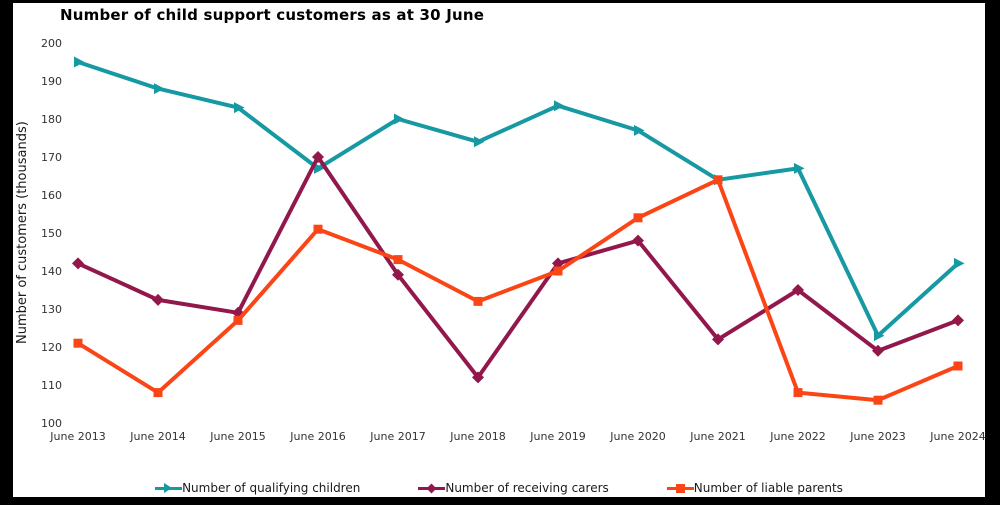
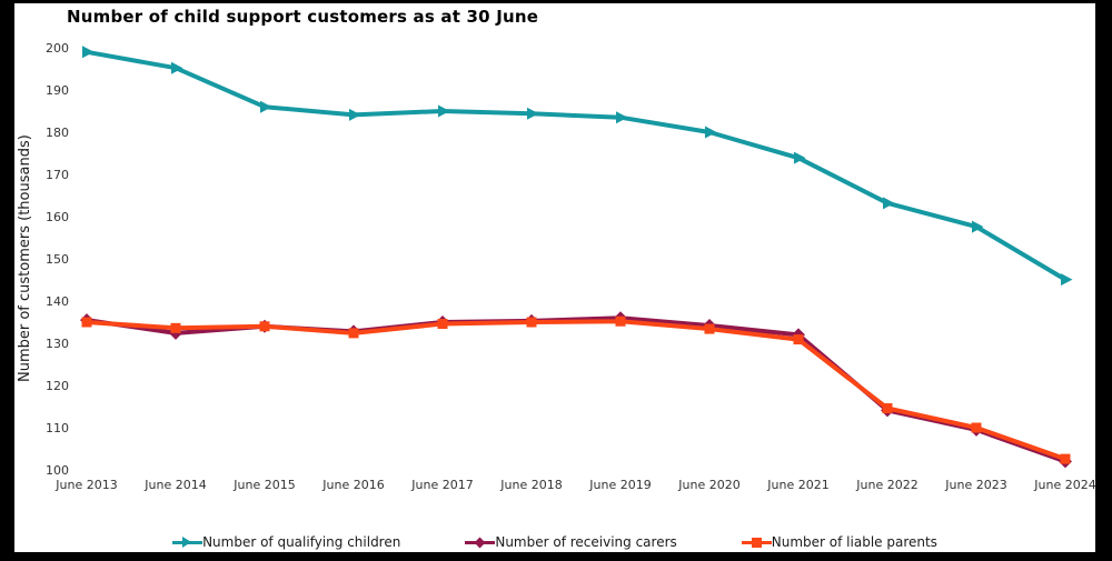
Number of qualifying children/June 2013: 195 -> 199
Number of receiving carers/June 2013: 142 -> 136
Number of liable parents/June 2013: 121 -> 135
Number of qualifying children/June 2014: 188 -> 195
Number of liable parents/June 2014: 108 -> 134
Number of qualifying children/June 2015: 183 -> 186
Number of receiving carers/June 2015: 129 -> 134
Number of liable parents/June 2015: 127 -> 134
Number of qualifying children/June 2016: 167 -> 184
Number of receiving carers/June 2016: 170 -> 133
Number of liable parents/June 2016: 151 -> 132
Number of qualifying children/June 2017: 180 -> 185
Number of receiving carers/June 2017: 139 -> 135
Number of liable parents/June 2017: 143 -> 135
Number of qualifying children/June 2018: 174 -> 184
Number of receiving carers/June 2018: 112 -> 135
Number of liable parents/June 2018: 132 -> 135
Number of receiving carers/June 2019: 142 -> 136
Number of liable parents/June 2019: 140 -> 135
Number of qualifying children/June 2020: 177 -> 180
Number of receiving carers/June 2020: 148 -> 134
Number of liable parents/June 2020: 154 -> 133
Number of qualifying children/June 2021: 164 -> 174
Number of receiving carers/June 2021: 122 -> 132
Number of liable parents/June 2021: 164 -> 131
Number of qualifying children/June 2022: 167 -> 163
Number of receiving carers/June 2022: 135 -> 114
Number of liable parents/June 2022: 108 -> 115
Number of qualifying children/June 2023: 123 -> 158
Number of receiving carers/June 2023: 119 -> 110
Number of liable parents/June 2023: 106 -> 110
Number of qualifying children/June 2024: 142 -> 145
Number of receiving carers/June 2024: 127 -> 102
Number of liable parents/June 2024: 115 -> 103
